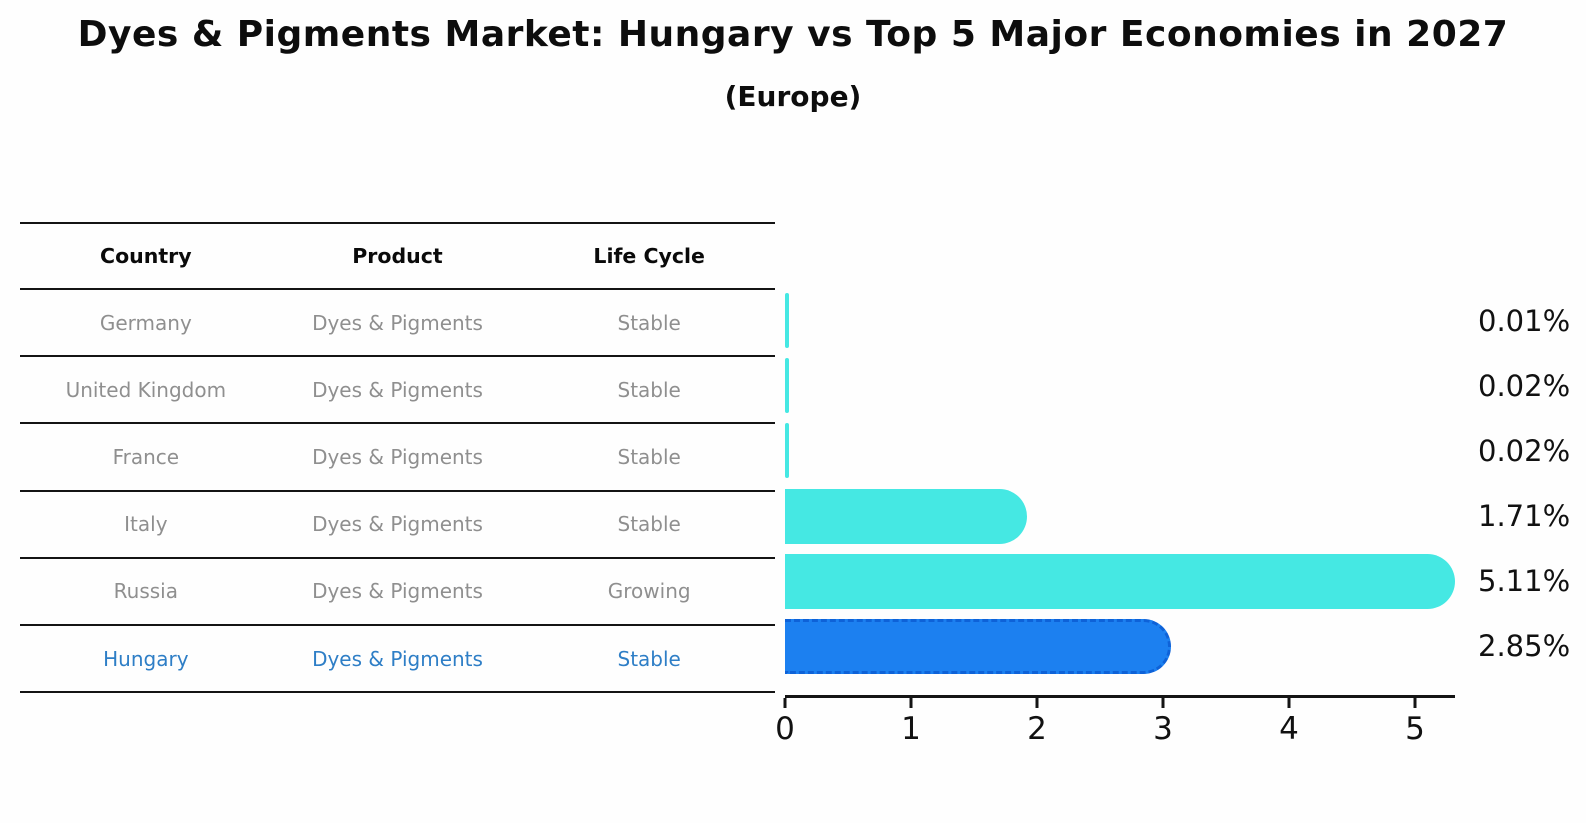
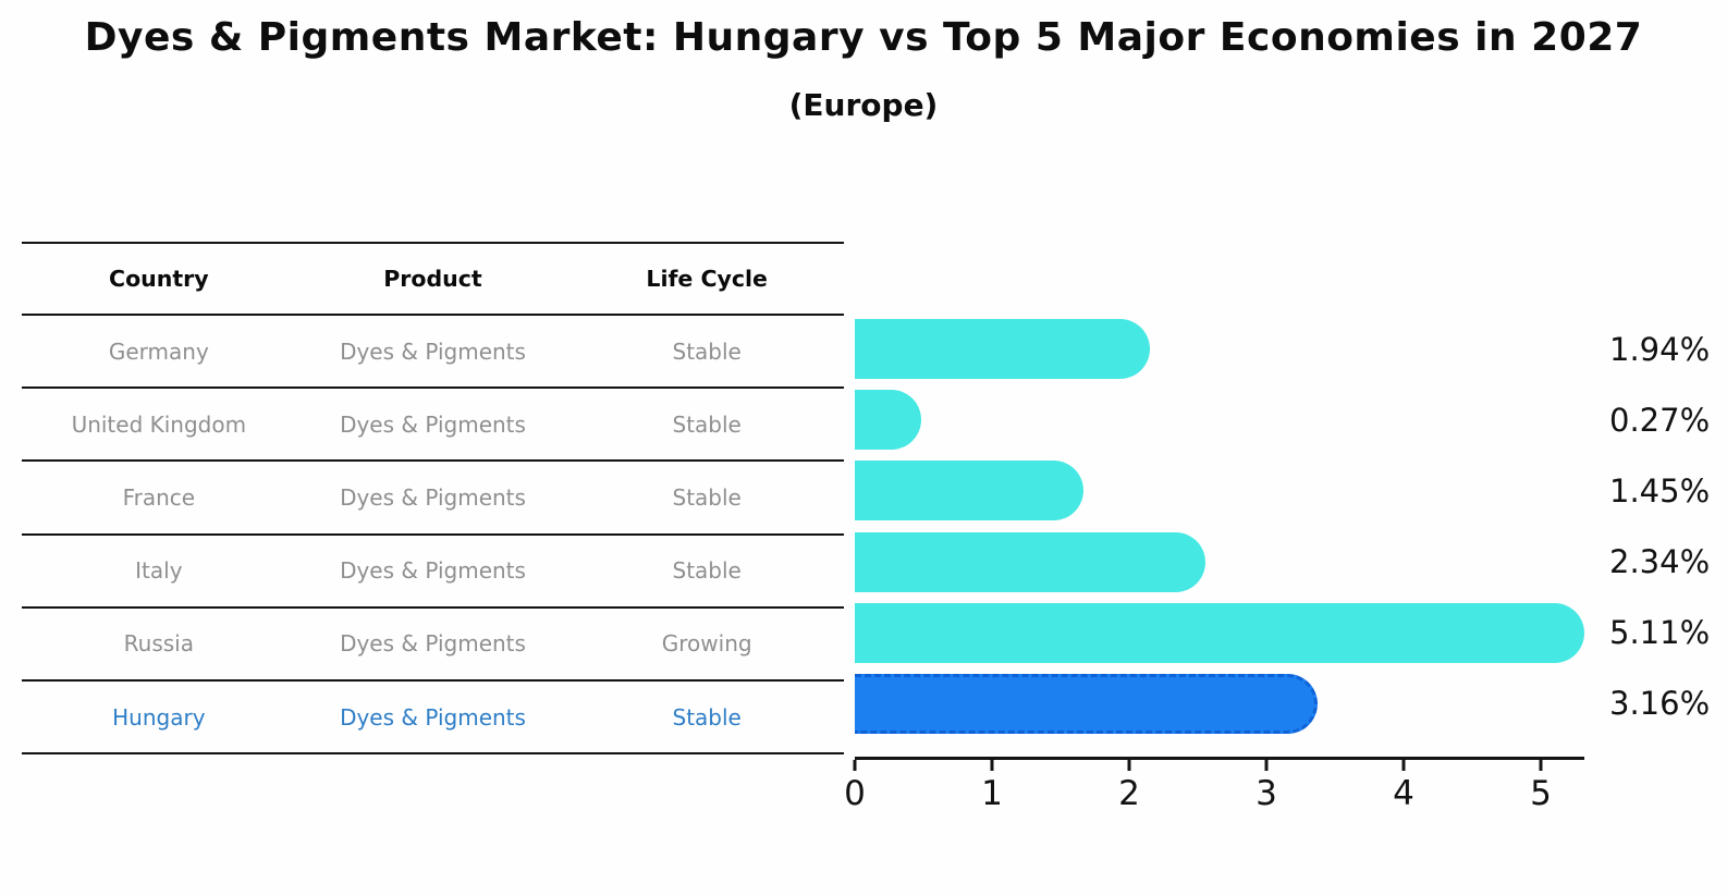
Germany: 0.01% -> 1.94%
United Kingdom: 0.02% -> 0.27%
France: 0.02% -> 1.45%
Italy: 1.71% -> 2.34%
Hungary: 2.85% -> 3.16%
